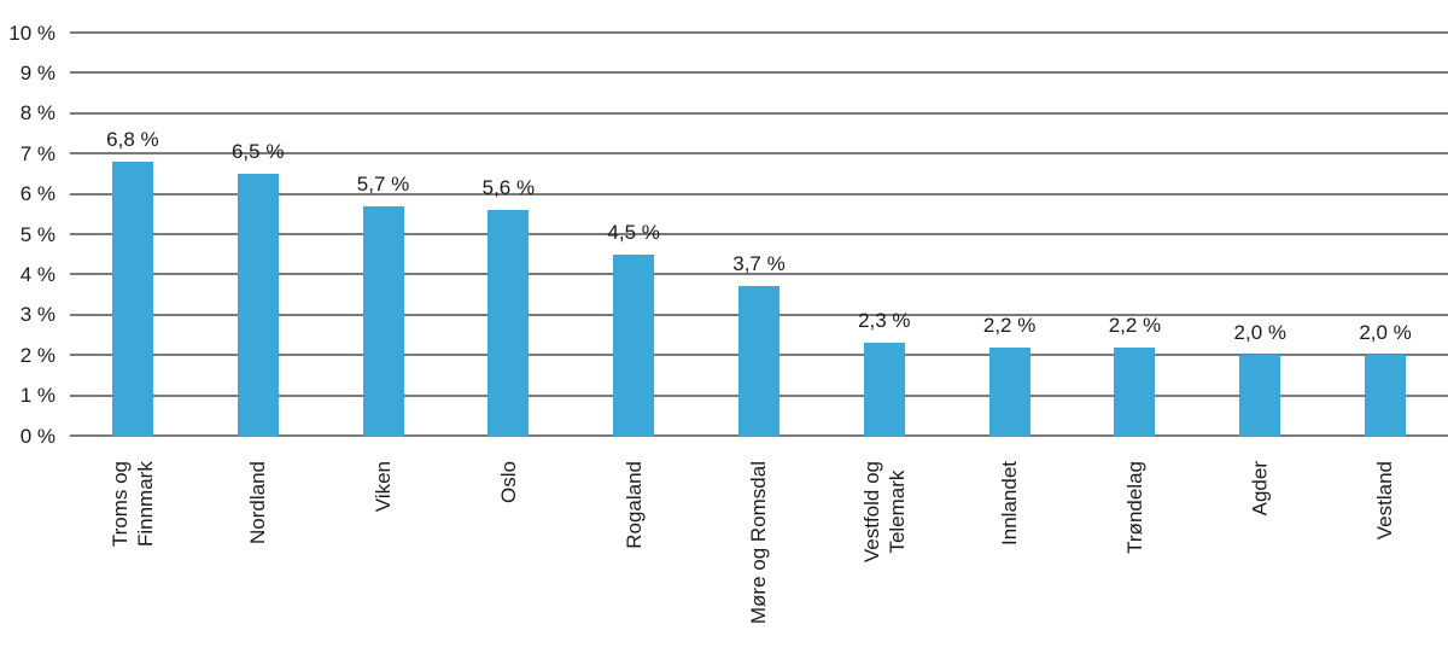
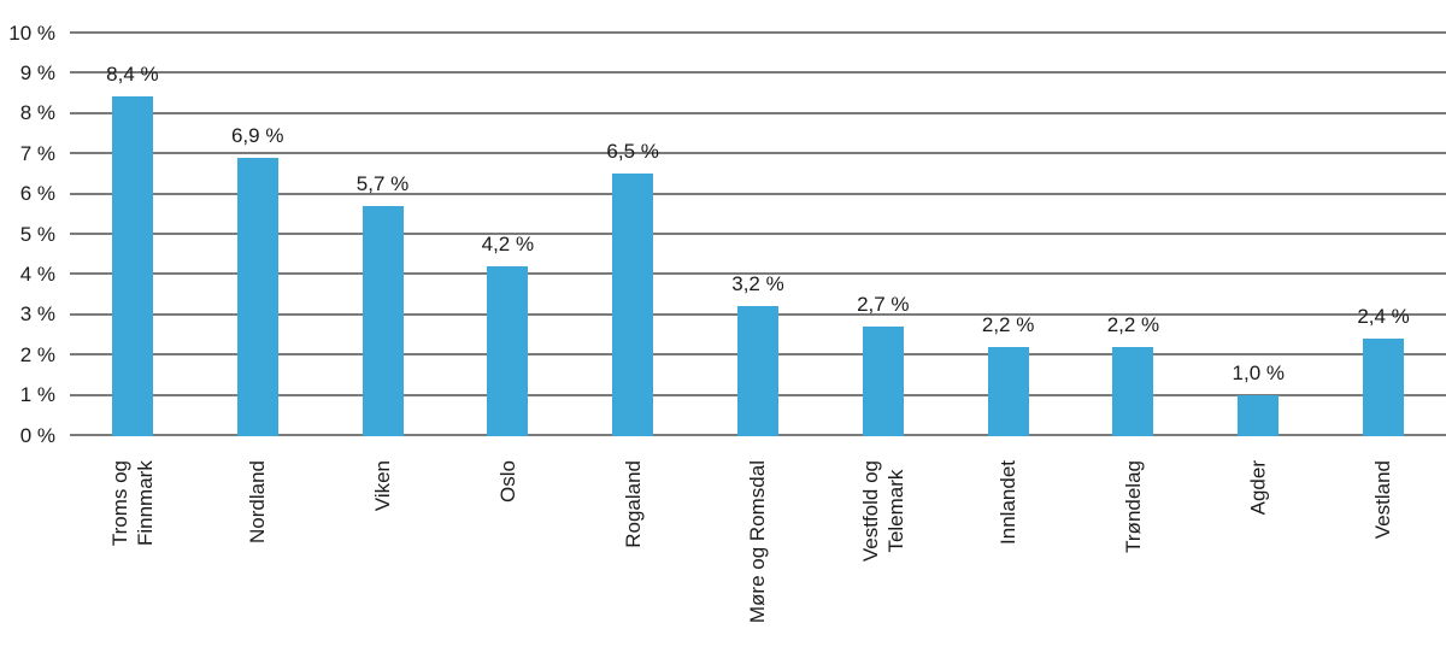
Troms og Finnmark: 6,8 -> 8,4
Nordland: 6,5 -> 6,9
Oslo: 5,6 -> 4,2
Rogaland: 4,5 -> 6,5
Møre og Romsdal: 3,7 -> 3,2
Vestfold og Telemark: 2,3 -> 2,7
Agder: 2,0 -> 1,0
Vestland: 2,0 -> 2,4
